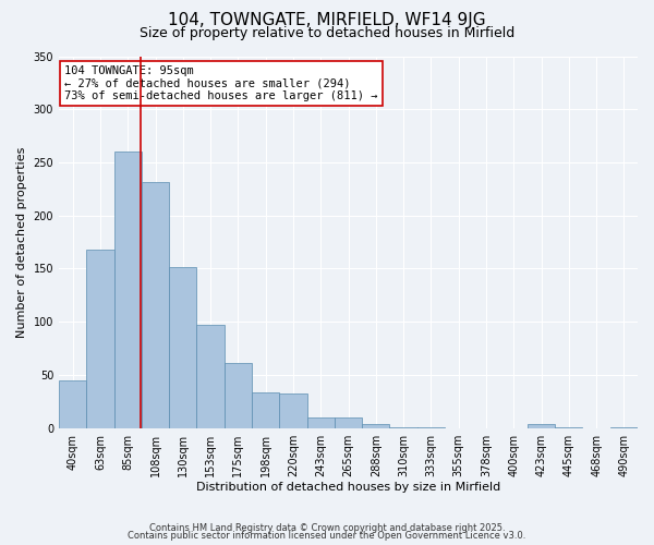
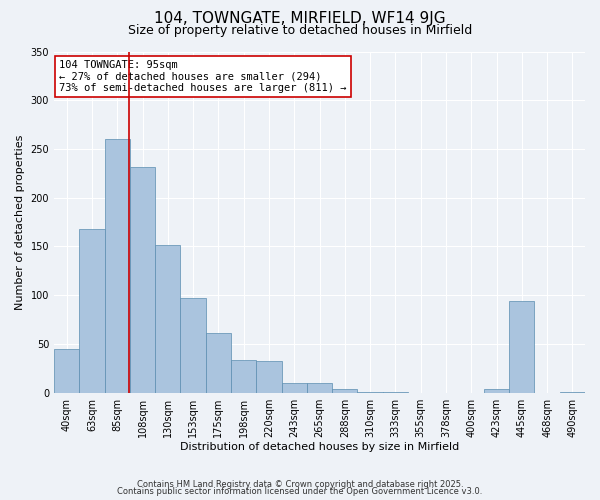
445sqm: 1 -> 94
